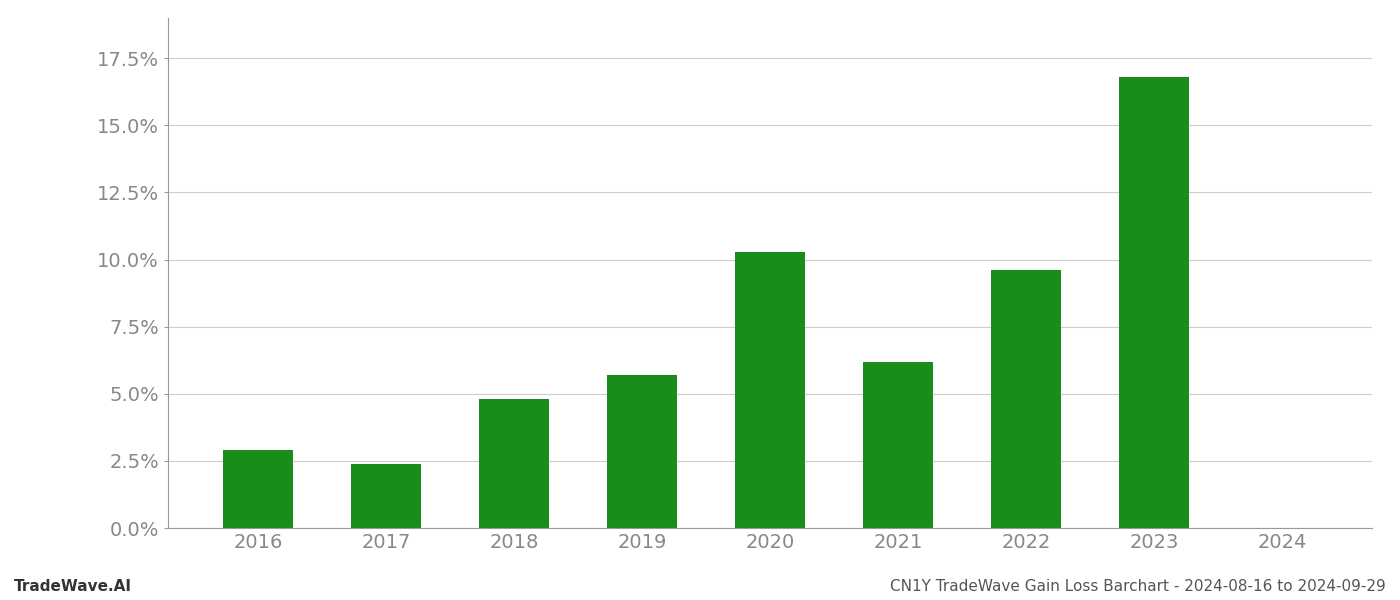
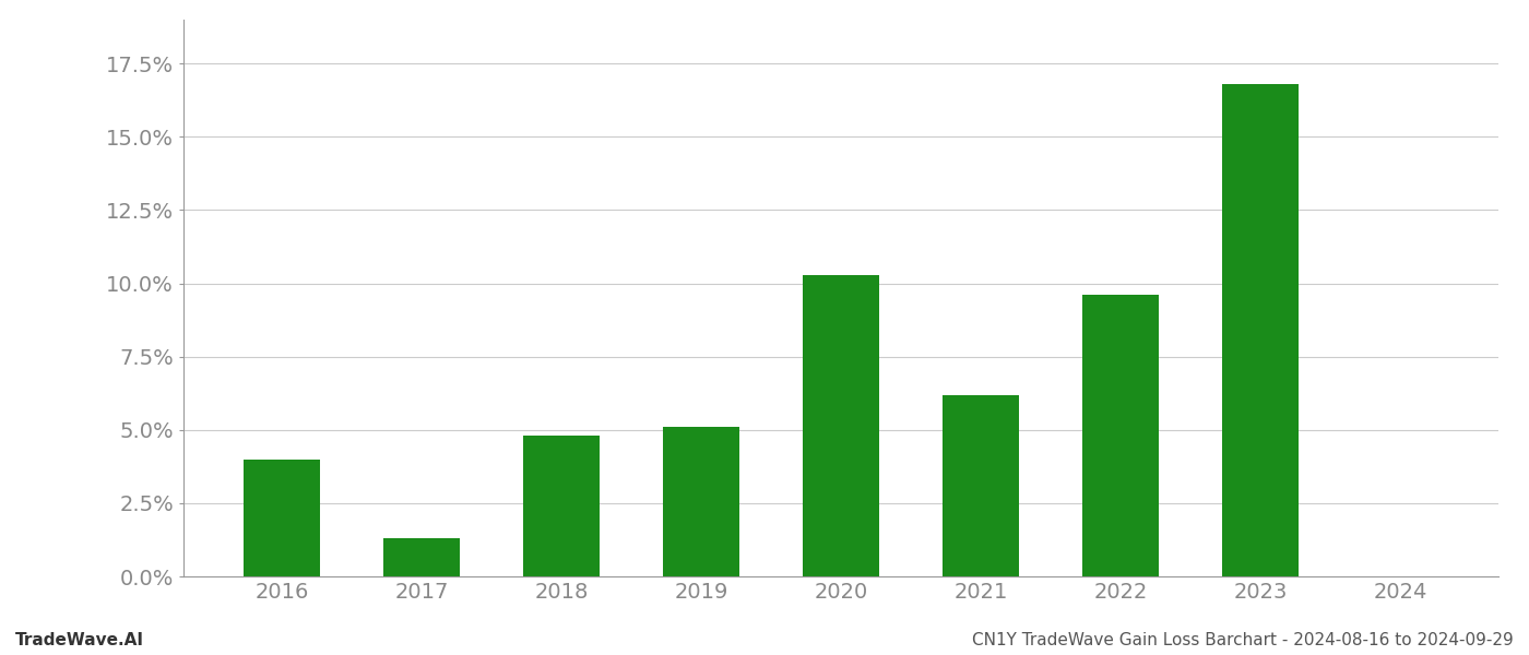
2016: 2.9% -> 4.0%
2017: 2.4% -> 1.3%
2019: 5.7% -> 5.1%
